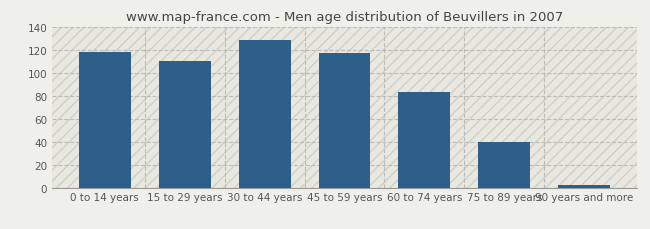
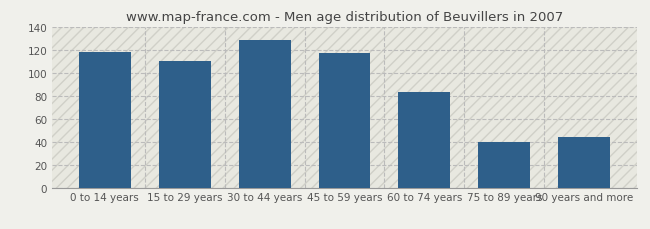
90 years and more: 2 -> 44
